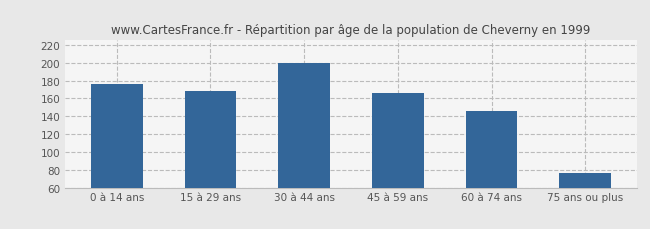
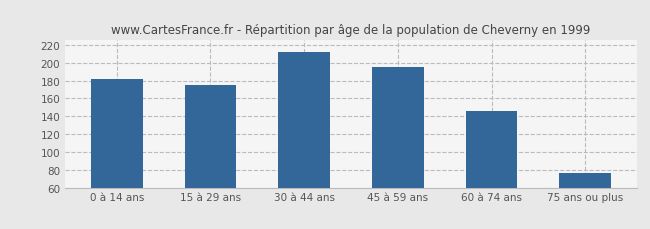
0 à 14 ans: 176 -> 182
15 à 29 ans: 168 -> 175
30 à 44 ans: 200 -> 212
45 à 59 ans: 166 -> 195
